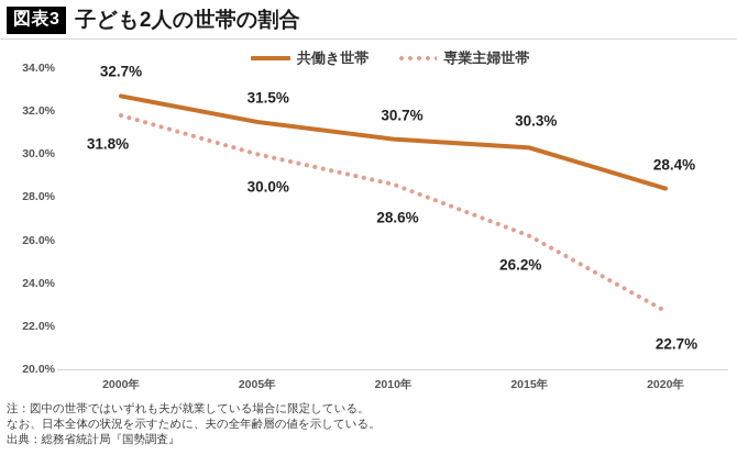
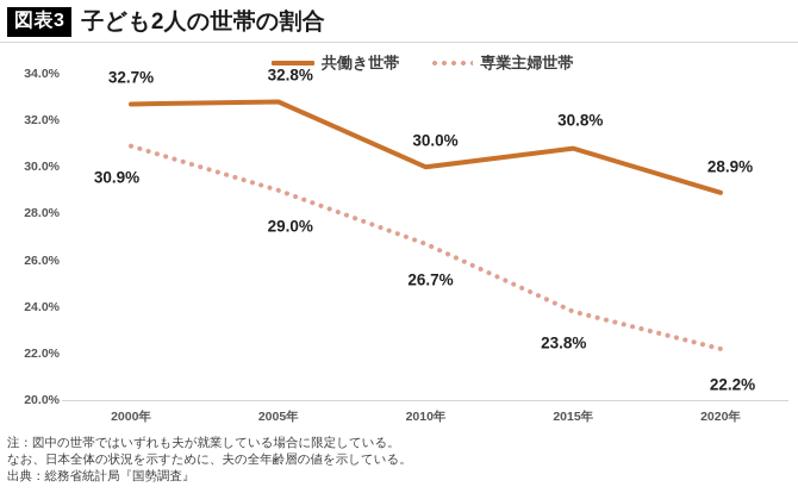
専業主婦世帯/2000年: 31.8% -> 30.9%
共働き世帯/2005年: 31.5% -> 32.8%
専業主婦世帯/2005年: 30.0% -> 29.0%
共働き世帯/2010年: 30.7% -> 30.0%
専業主婦世帯/2010年: 28.6% -> 26.7%
共働き世帯/2015年: 30.3% -> 30.8%
専業主婦世帯/2015年: 26.2% -> 23.8%
共働き世帯/2020年: 28.4% -> 28.9%
専業主婦世帯/2020年: 22.7% -> 22.2%
